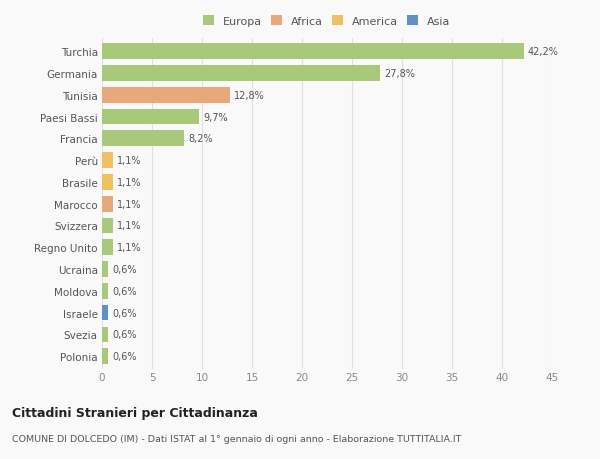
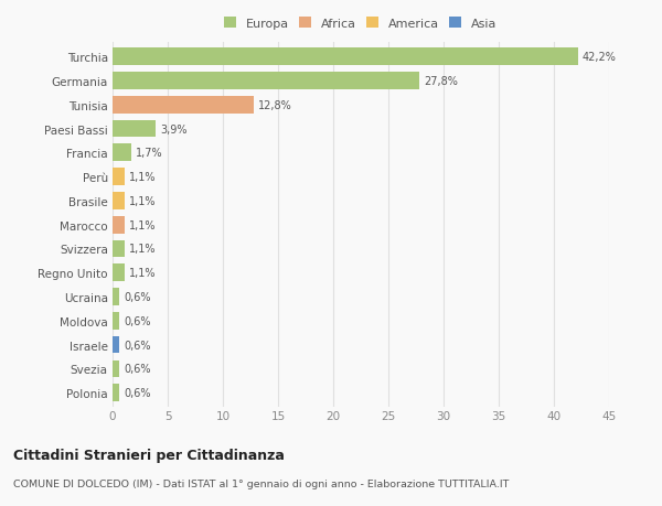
Paesi Bassi: 9,7% -> 3,9%
Francia: 8,2% -> 1,7%
